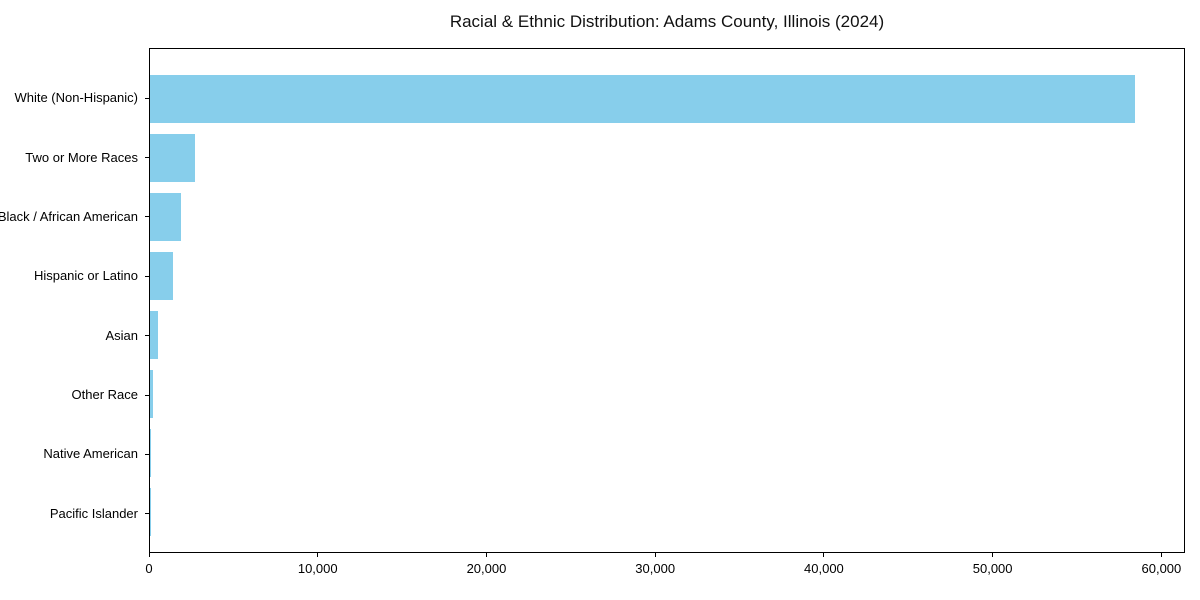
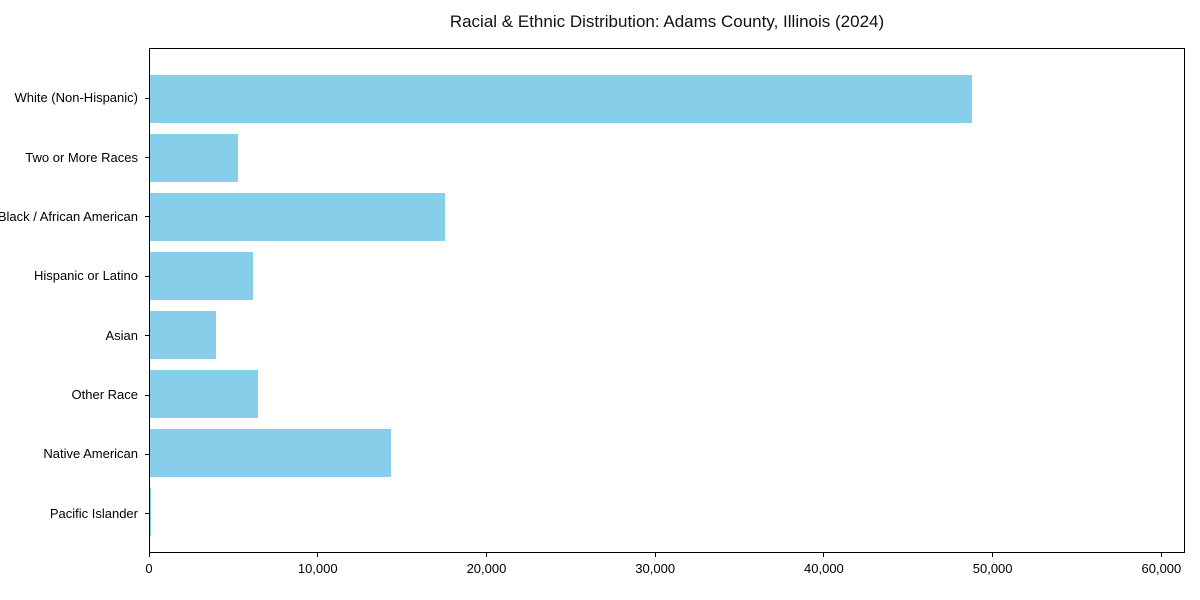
White (Non-Hispanic): 58500 -> 48800
Two or More Races: 2700 -> 5200
Black / African American: 1800 -> 17500
Hispanic or Latino: 1400 -> 6100
Asian: 500 -> 3900
Other Race: 200 -> 6400
Native American: 100 -> 14300
